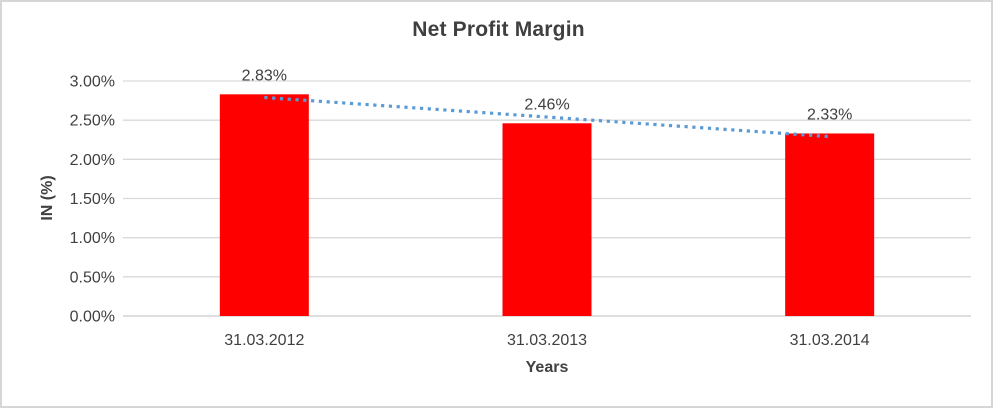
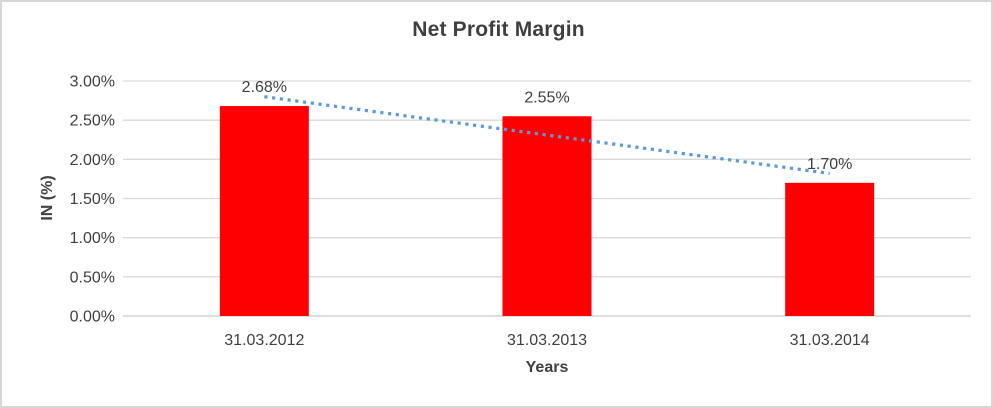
31.03.2012: 2.83% -> 2.68%
31.03.2013: 2.46% -> 2.55%
31.03.2014: 2.33% -> 1.70%
